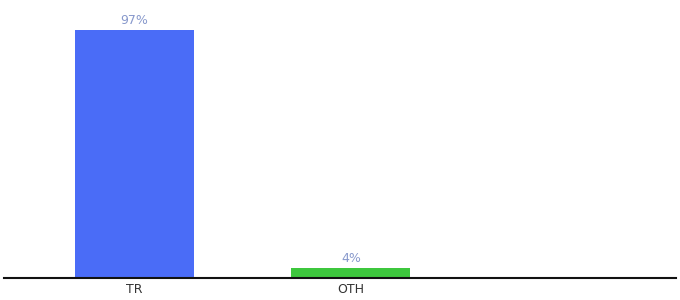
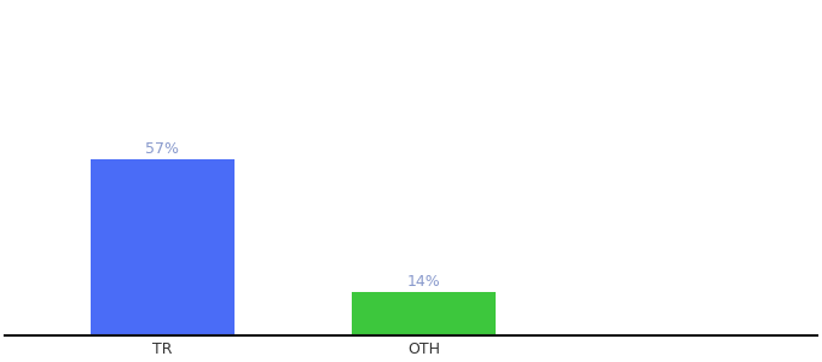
TR: 97% -> 57%
OTH: 4% -> 14%
